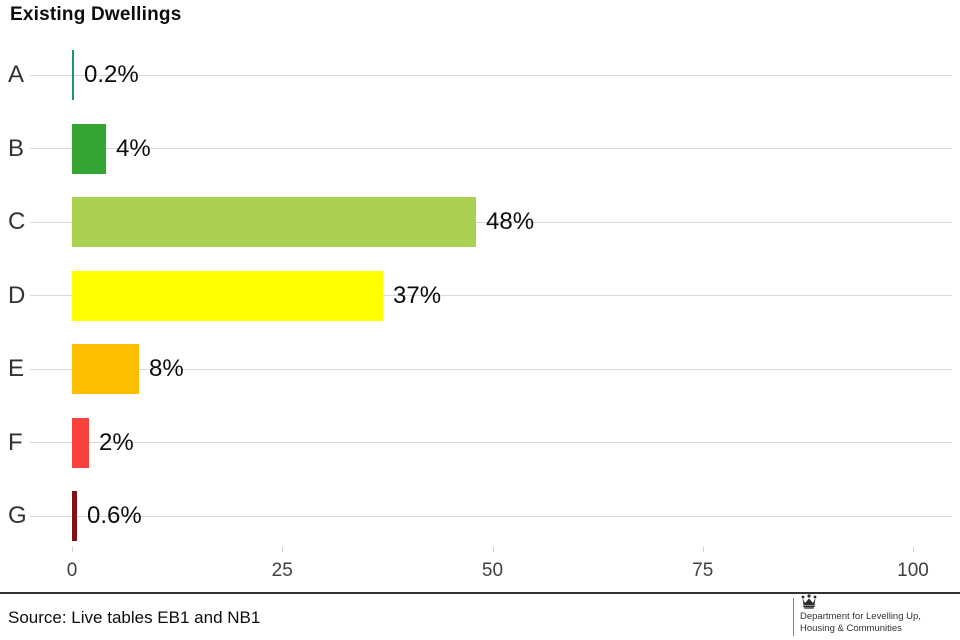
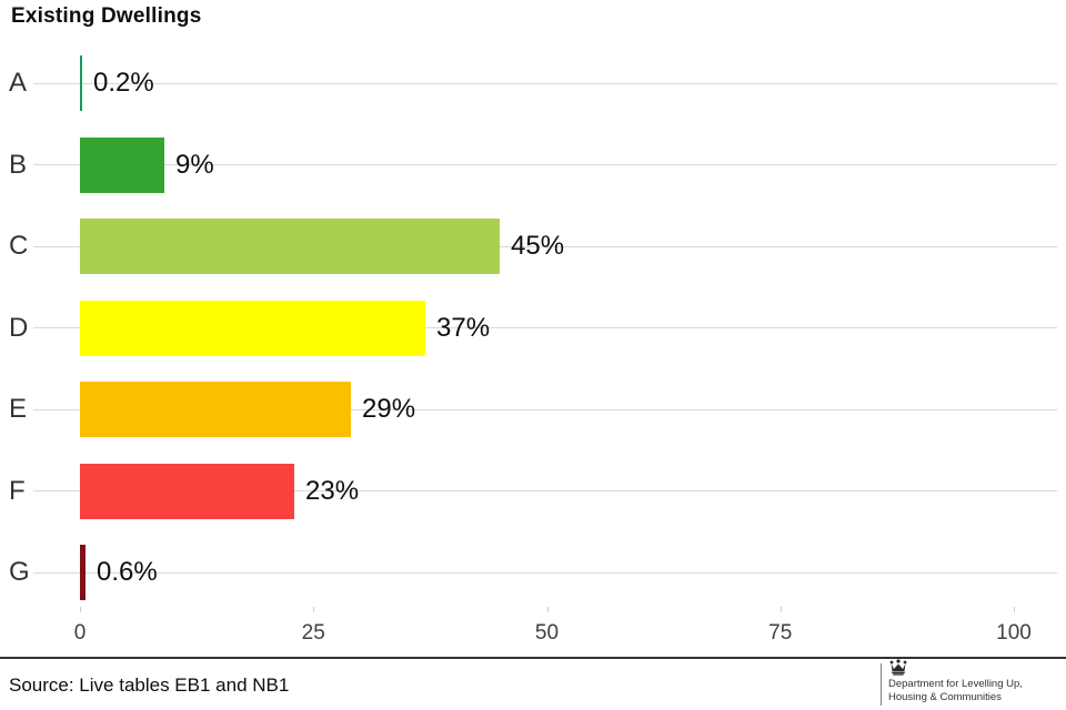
B: 4% -> 9%
C: 48% -> 45%
E: 8% -> 29%
F: 2% -> 23%
